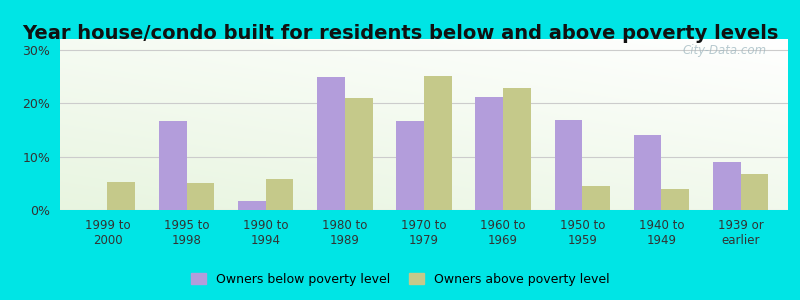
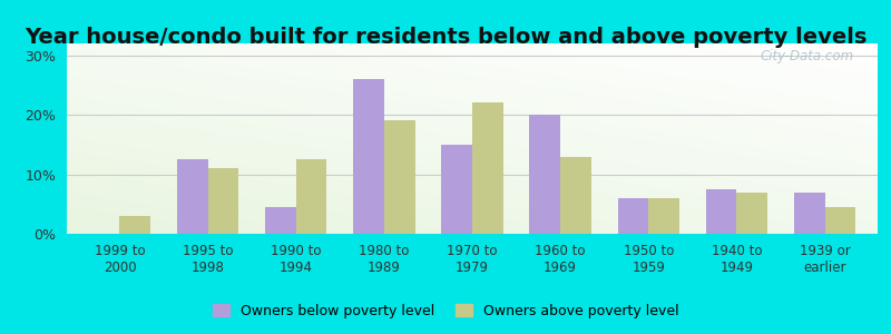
Owners above poverty level/1999 to 2000: 5.2% -> 3.0%
Owners below poverty level/1995 to 1998: 16.6% -> 12.5%
Owners above poverty level/1995 to 1998: 5.0% -> 11.0%
Owners below poverty level/1990 to 1994: 1.6% -> 4.5%
Owners above poverty level/1990 to 1994: 5.8% -> 12.5%
Owners below poverty level/1980 to 1989: 24.8% -> 26.0%
Owners above poverty level/1980 to 1989: 21.0% -> 19.0%
Owners below poverty level/1970 to 1979: 16.6% -> 15.0%
Owners above poverty level/1970 to 1979: 25.0% -> 22.0%
Owners below poverty level/1960 to 1969: 21.2% -> 20.0%
Owners above poverty level/1960 to 1969: 22.8% -> 13.0%
Owners below poverty level/1950 to 1959: 16.8% -> 6.0%
Owners above poverty level/1950 to 1959: 4.4% -> 6.0%
Owners below poverty level/1940 to 1949: 14.0% -> 7.5%
Owners above poverty level/1940 to 1949: 4.0% -> 7.0%
Owners below poverty level/1939 or earlier: 9.0% -> 7.0%
Owners above poverty level/1939 or earlier: 6.8% -> 4.5%
